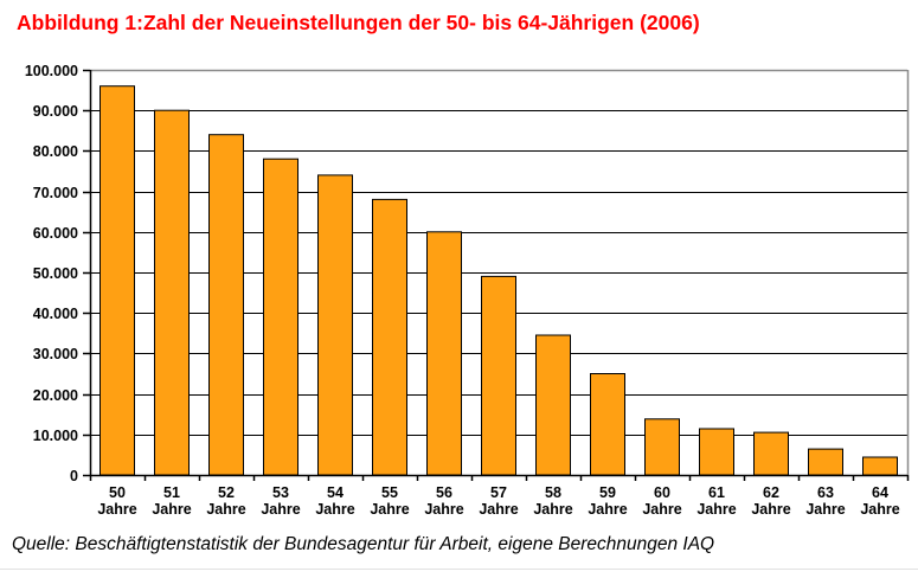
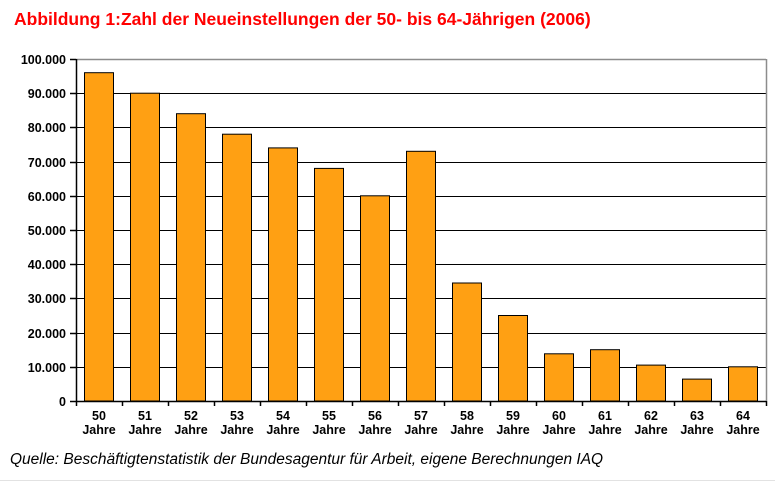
57 Jahre: 49000 -> 73000
61 Jahre: 11000 -> 15000
64 Jahre: 4000 -> 10000
